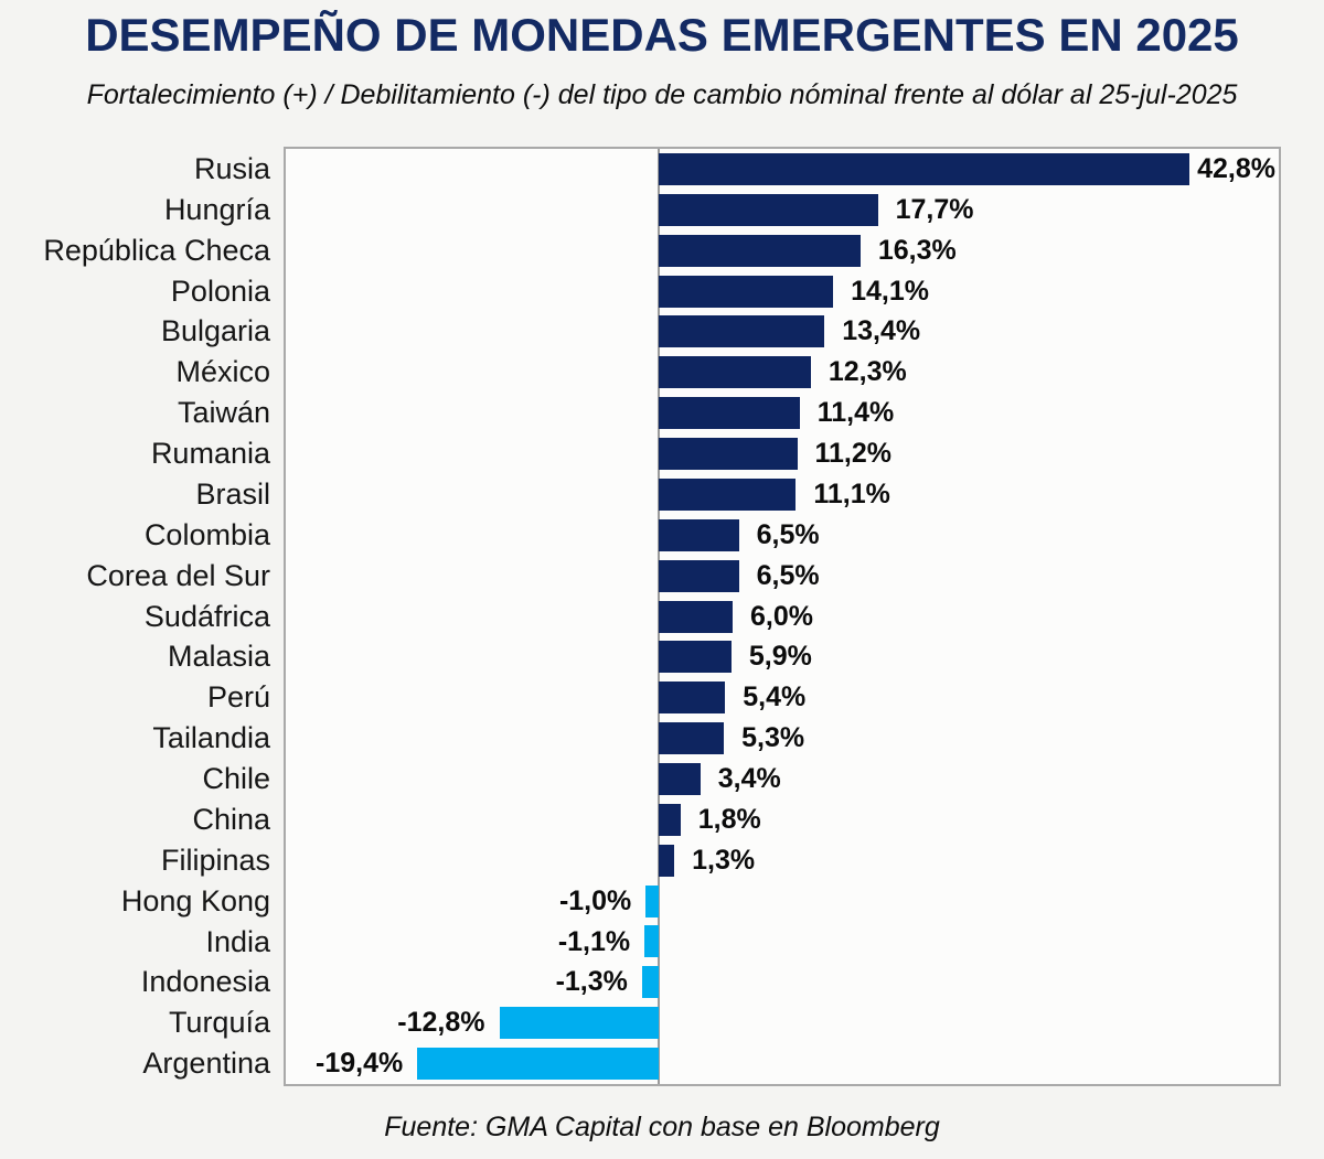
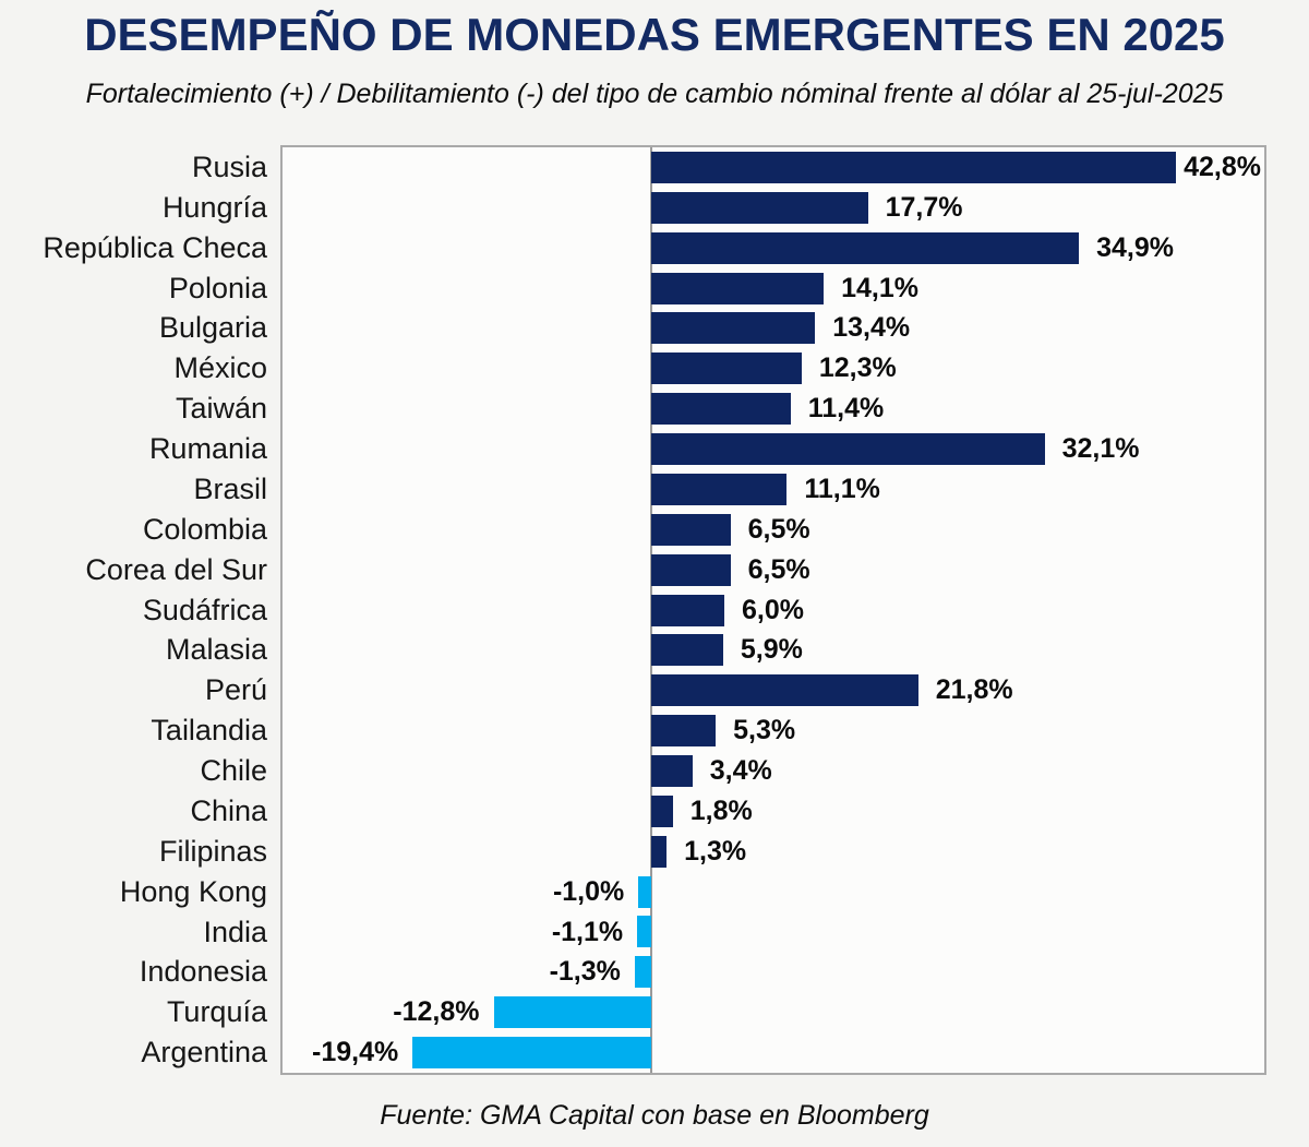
República Checa: 16,3% -> 34,9%
Rumania: 11,2% -> 32,1%
Perú: 5,4% -> 21,8%
